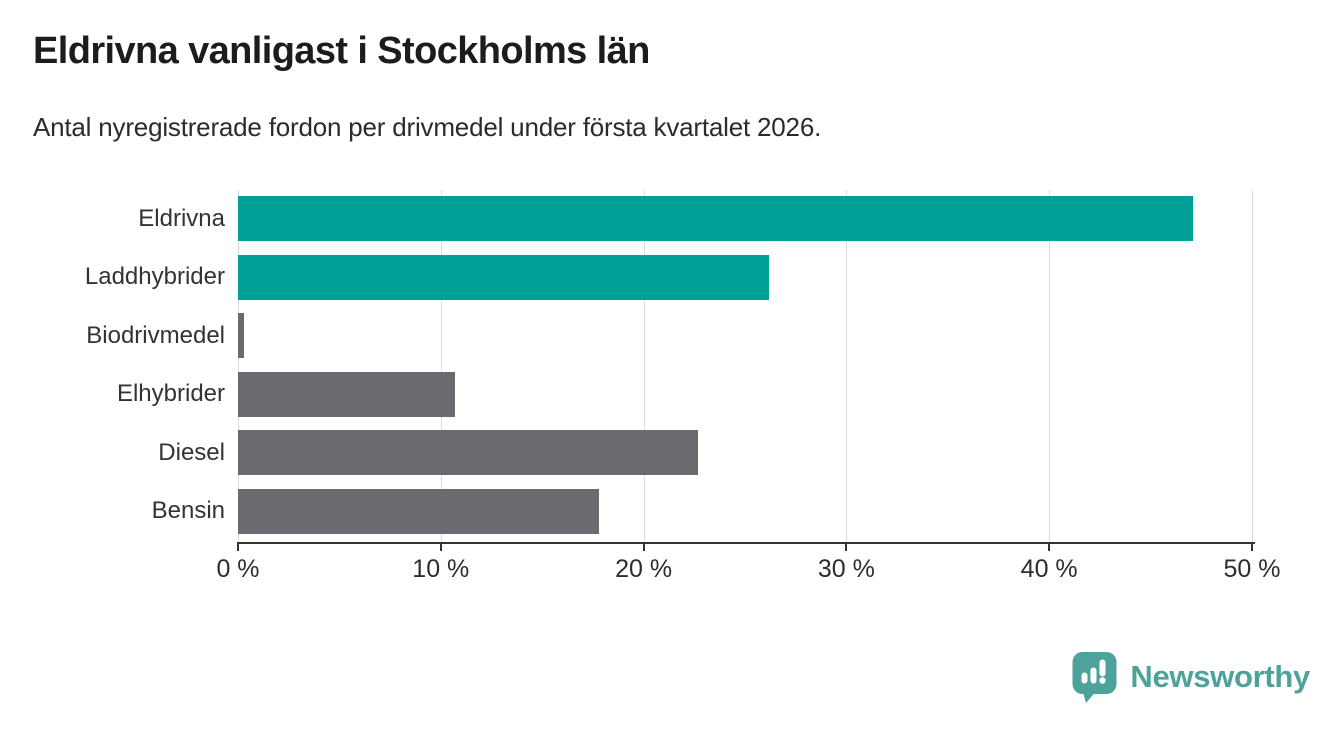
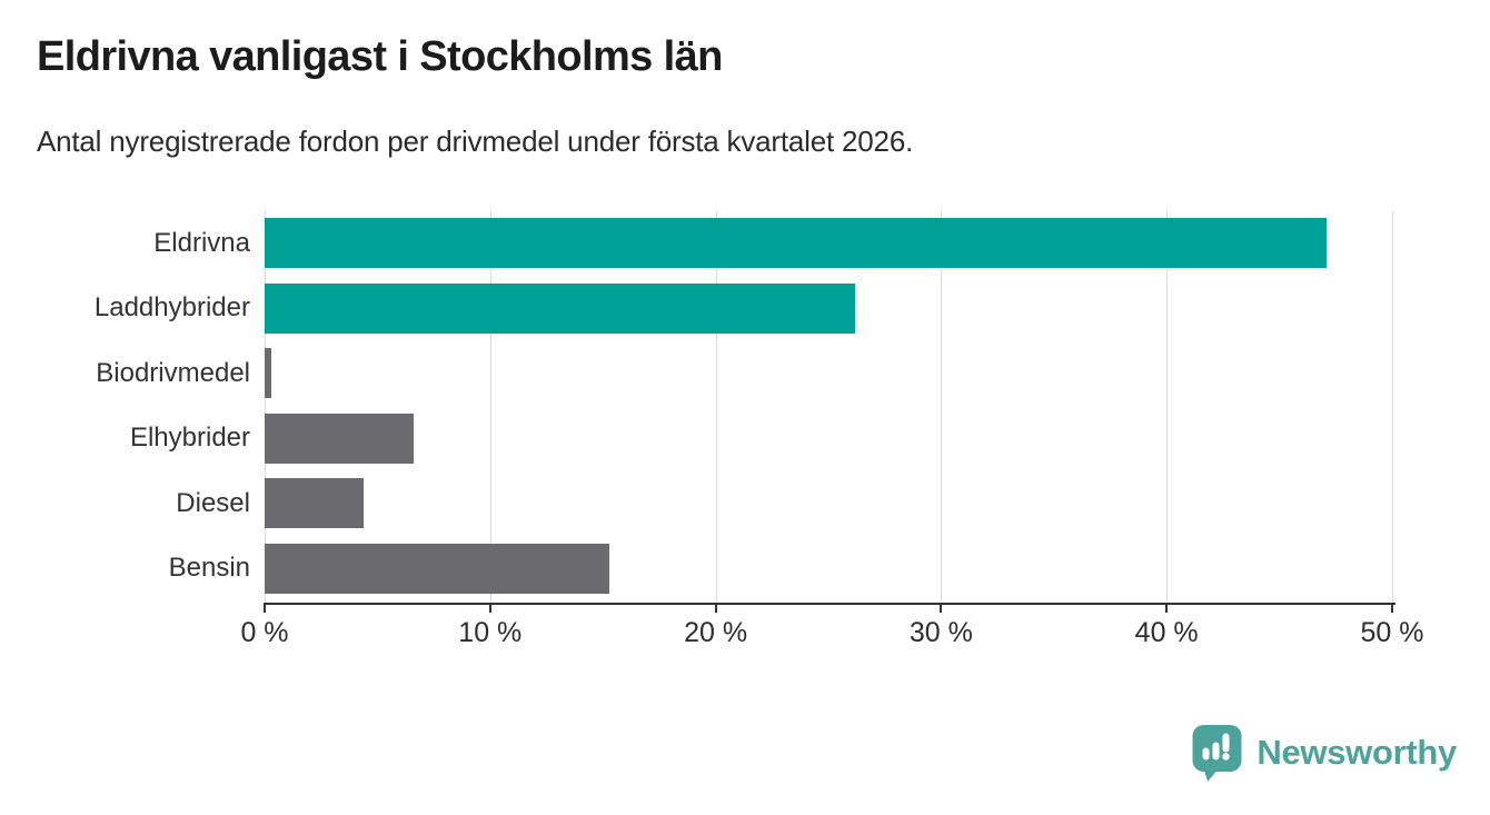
Elhybrider: 10.7% -> 6.6%
Diesel: 22.7% -> 4.4%
Bensin: 17.8% -> 15.3%
